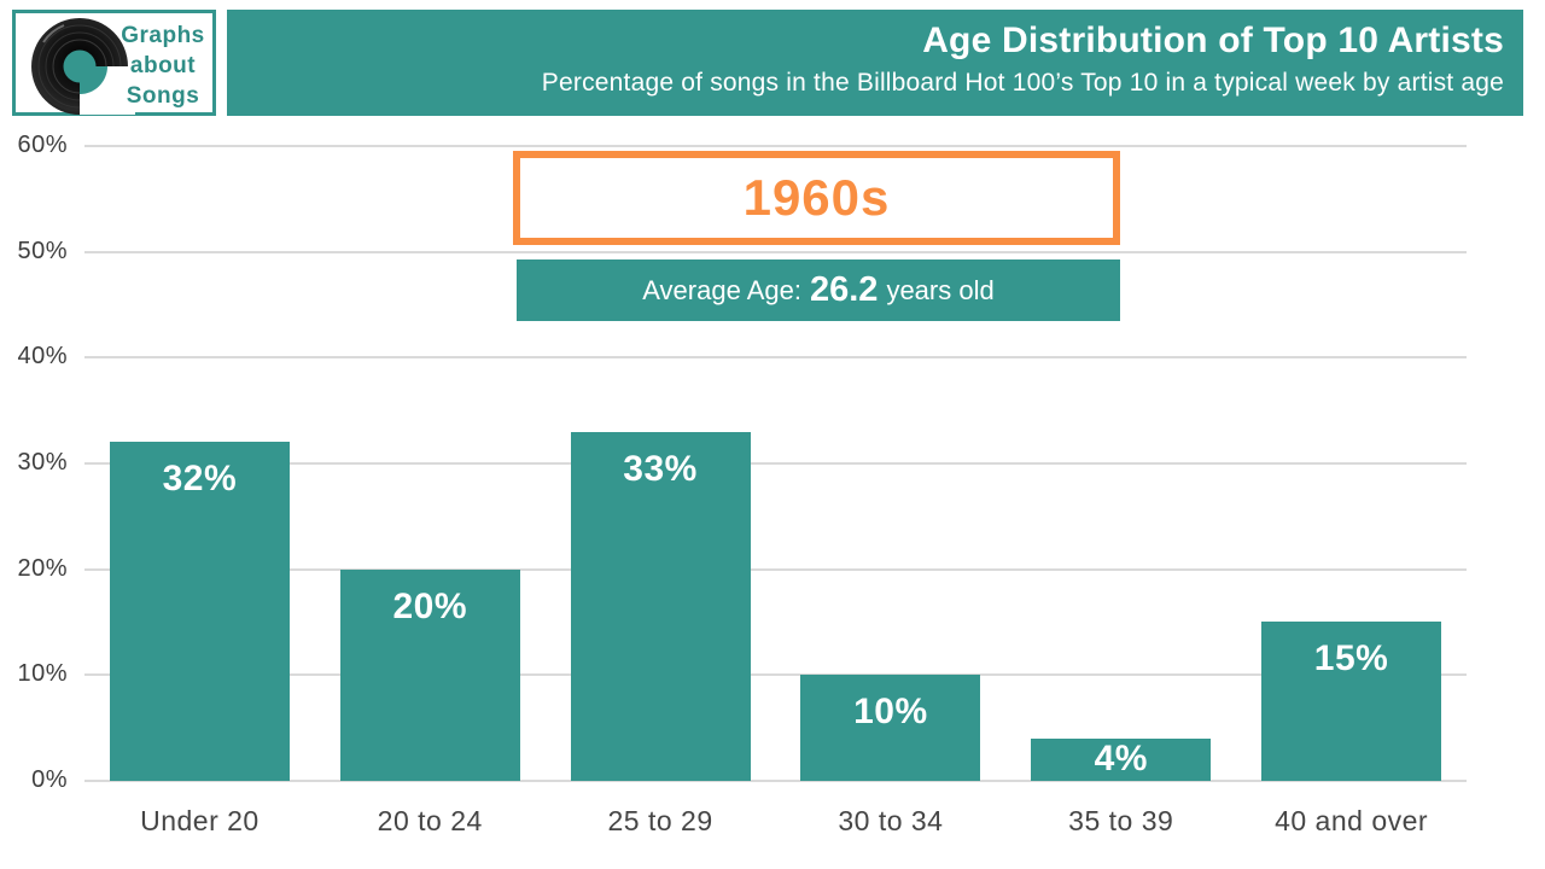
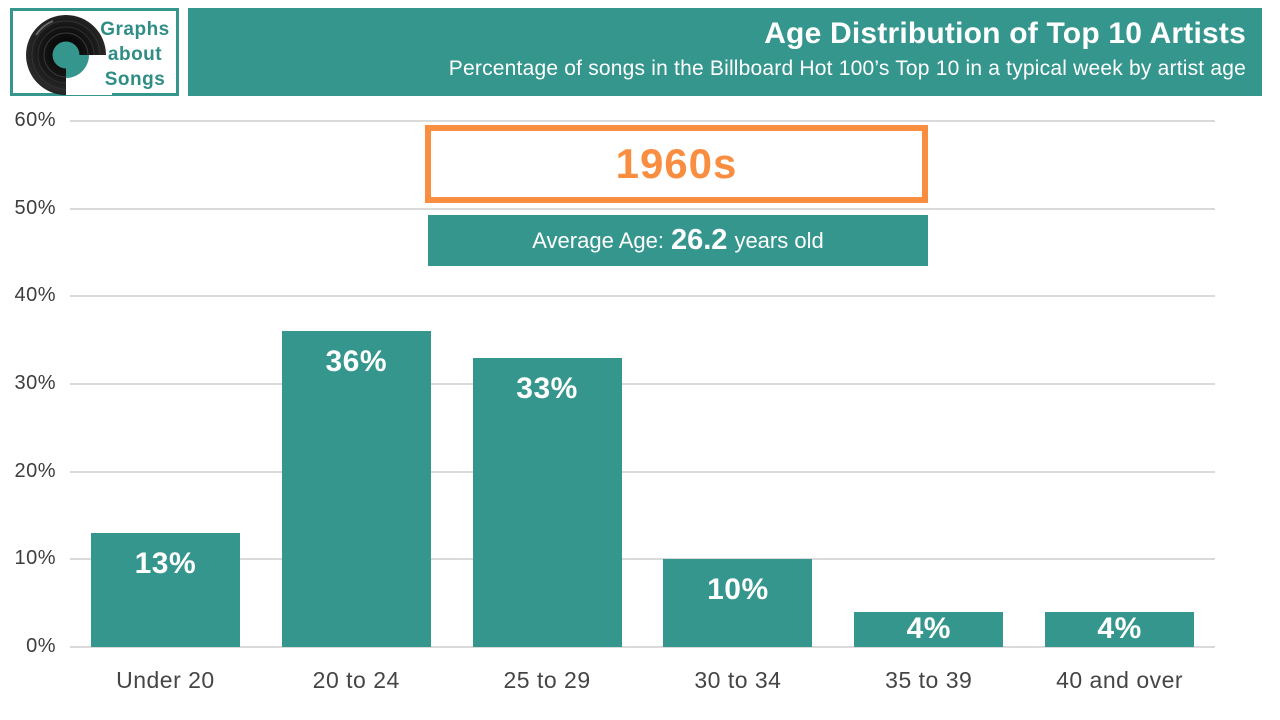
Under 20: 32% -> 13%
20 to 24: 20% -> 36%
40 and over: 15% -> 4%
